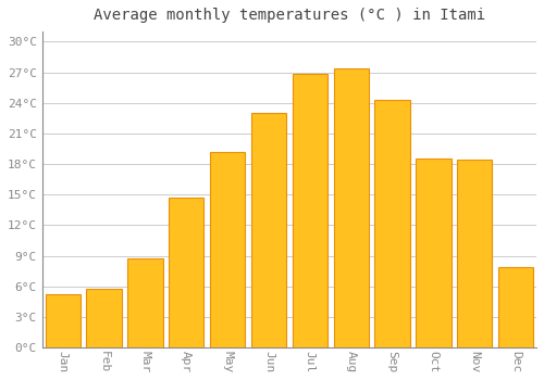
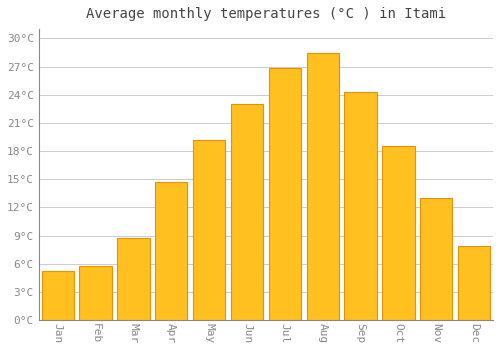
Aug: 27.4°C -> 28.5°C
Nov: 18.4°C -> 13.0°C
